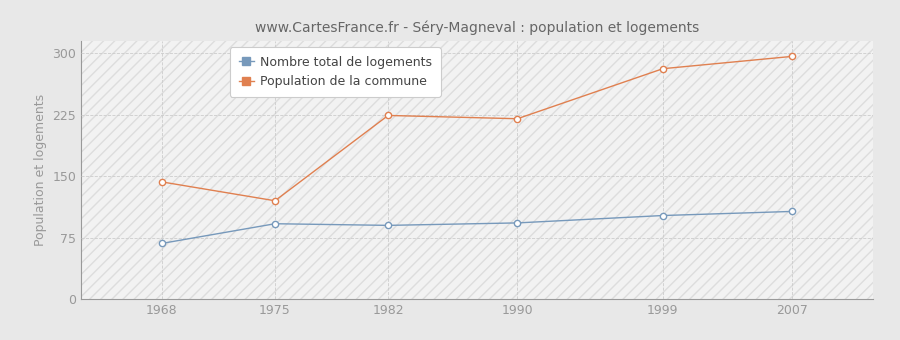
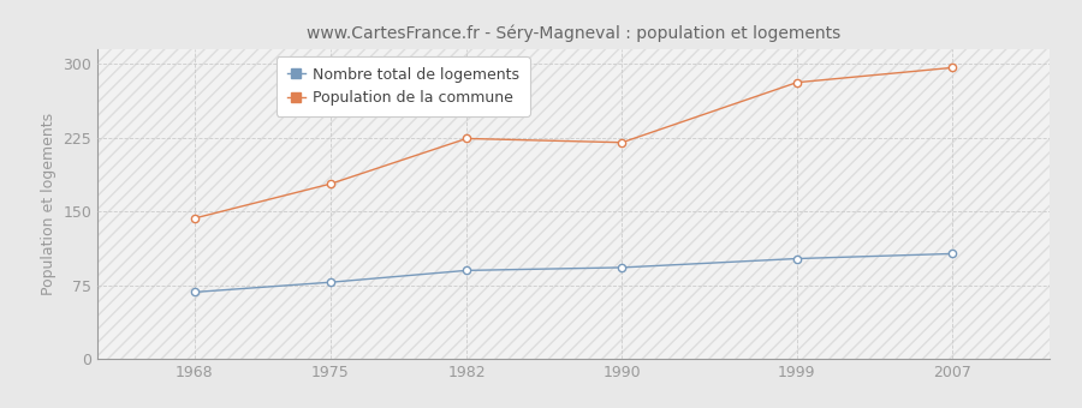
Nombre total de logements/1975: 92 -> 78
Population de la commune/1975: 120 -> 178
